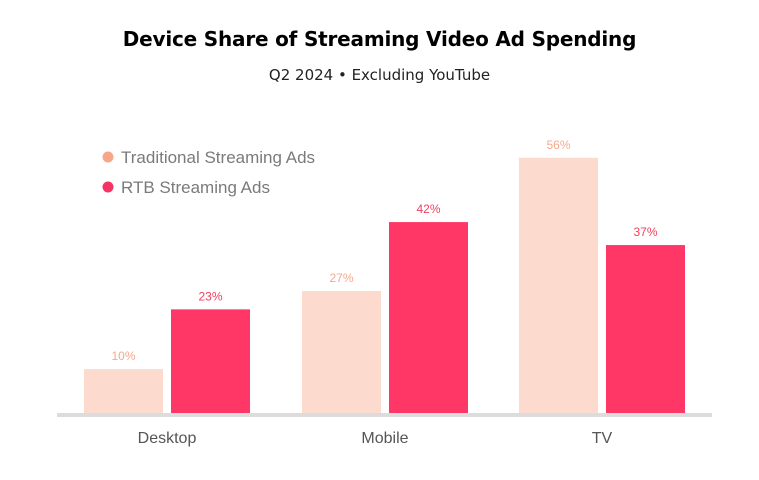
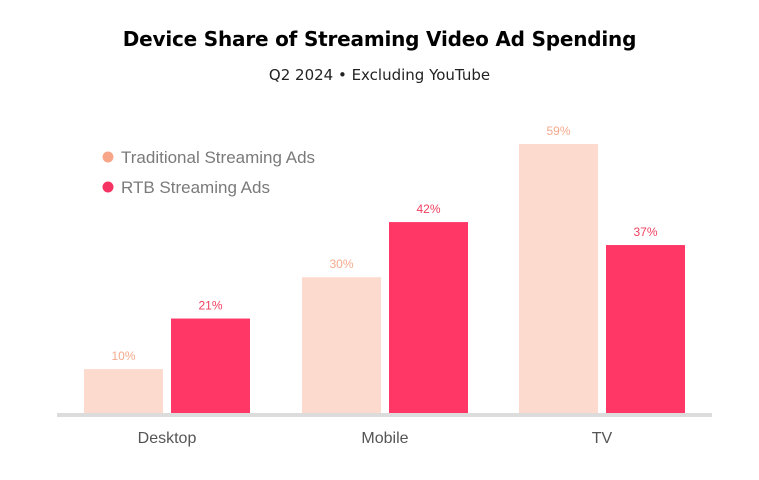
RTB Streaming Ads/Desktop: 23% -> 21%
Traditional Streaming Ads/Mobile: 27% -> 30%
Traditional Streaming Ads/TV: 56% -> 59%
